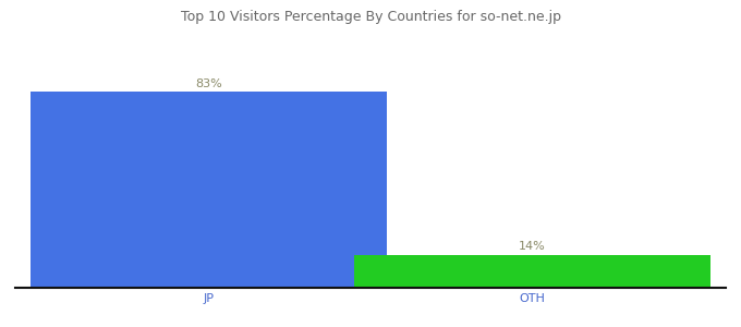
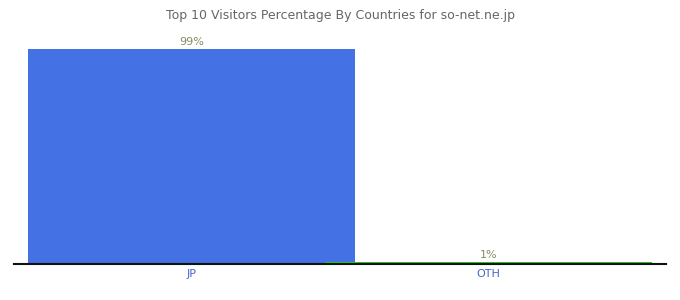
JP: 83% -> 99%
OTH: 14% -> 1%
